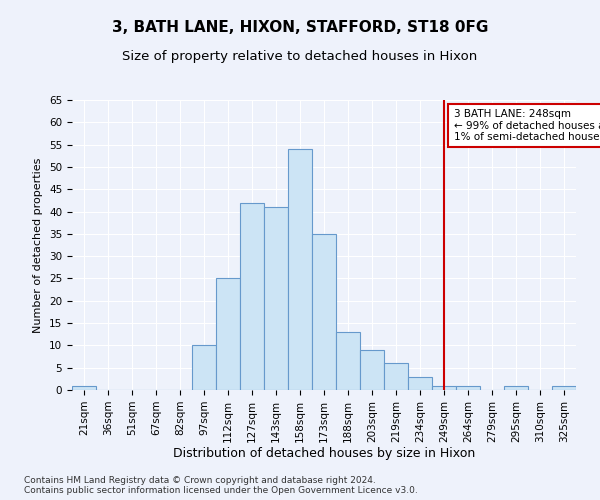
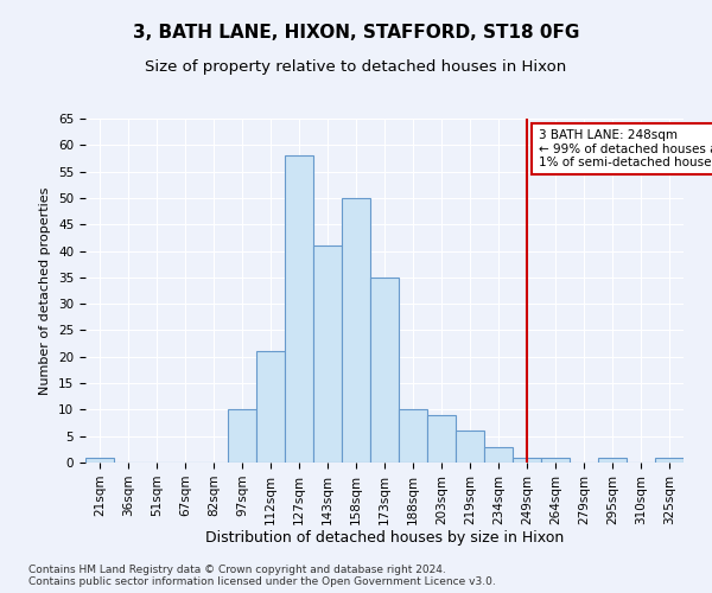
112sqm: 25 -> 21
127sqm: 42 -> 58
158sqm: 54 -> 50
188sqm: 13 -> 10
